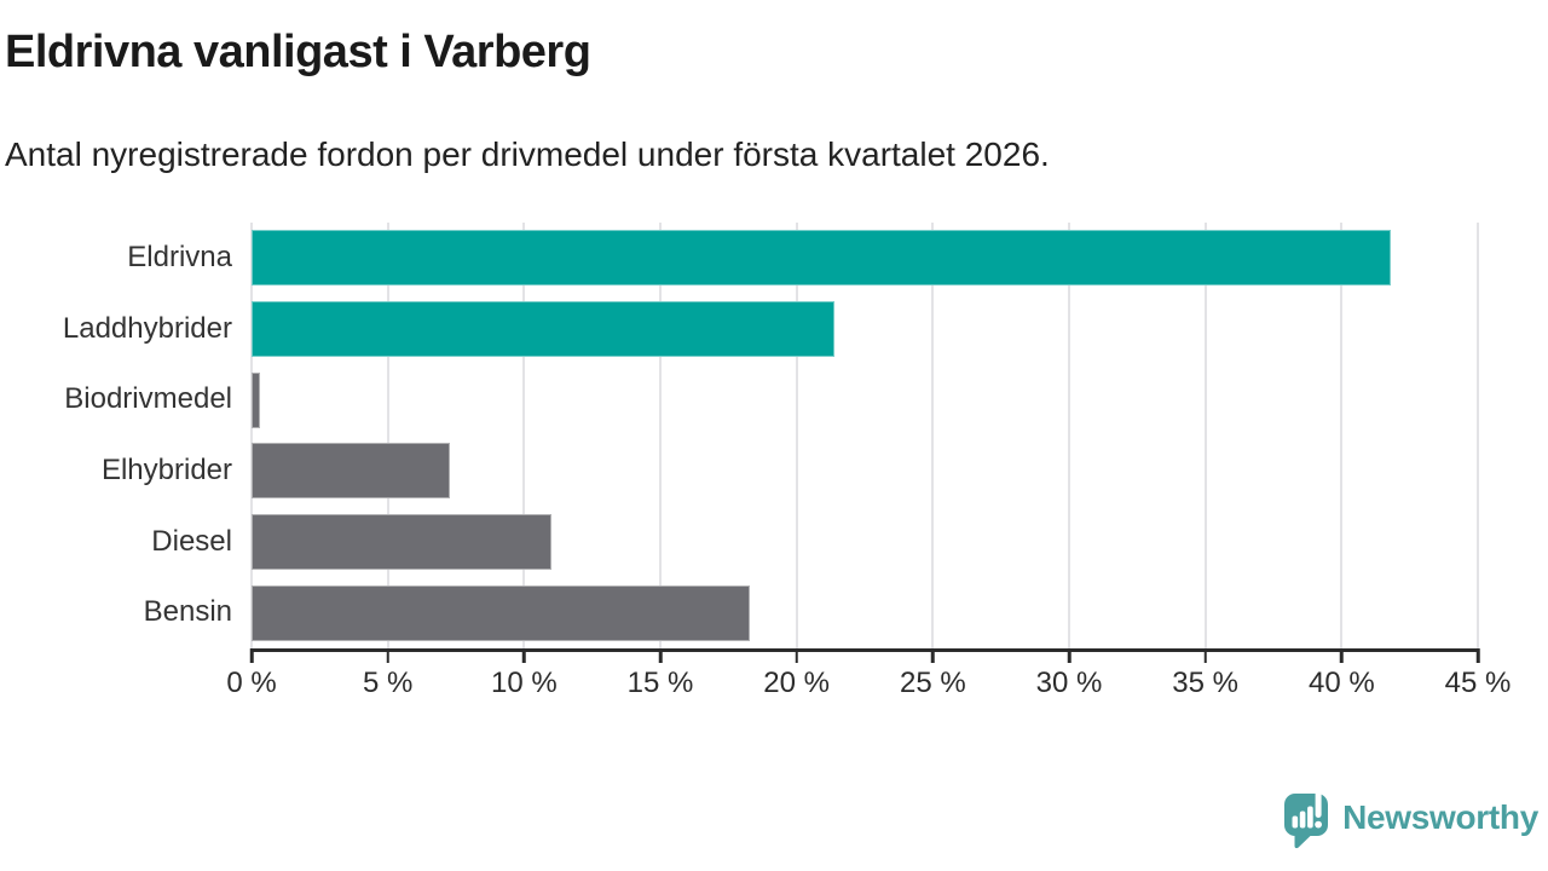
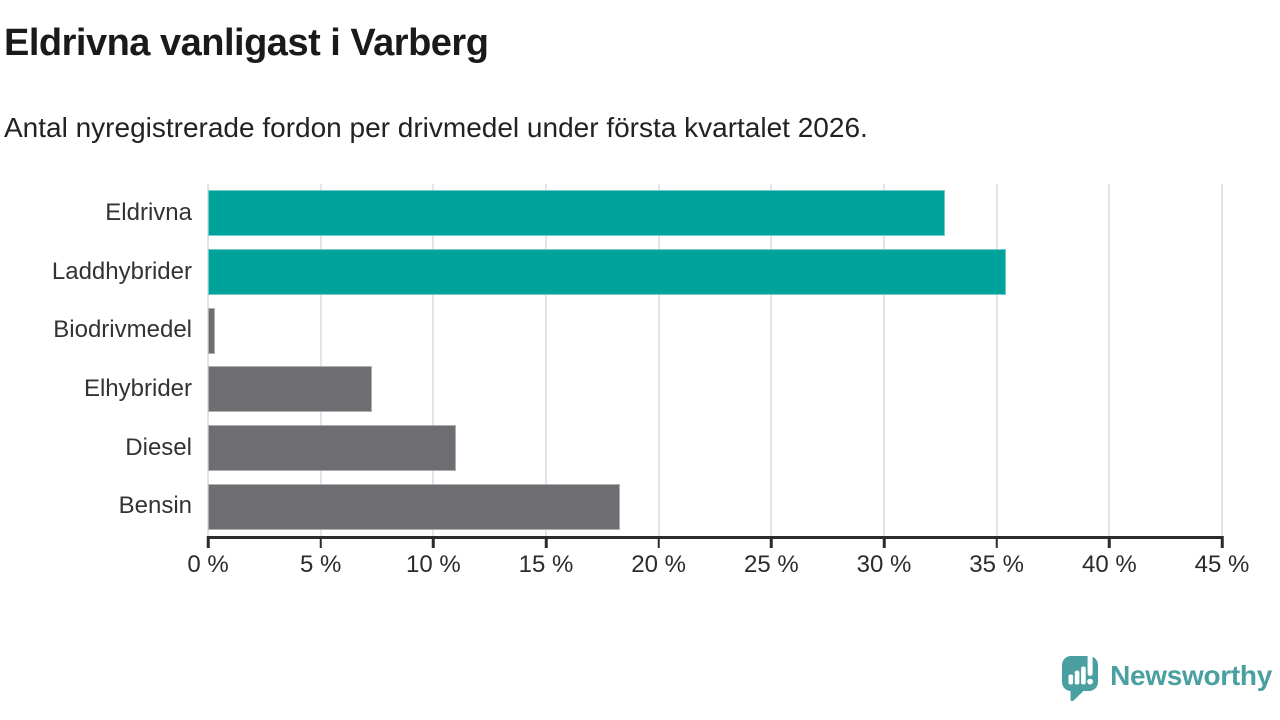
Eldrivna: 41.8% -> 32.7%
Laddhybrider: 21.4% -> 35.4%
